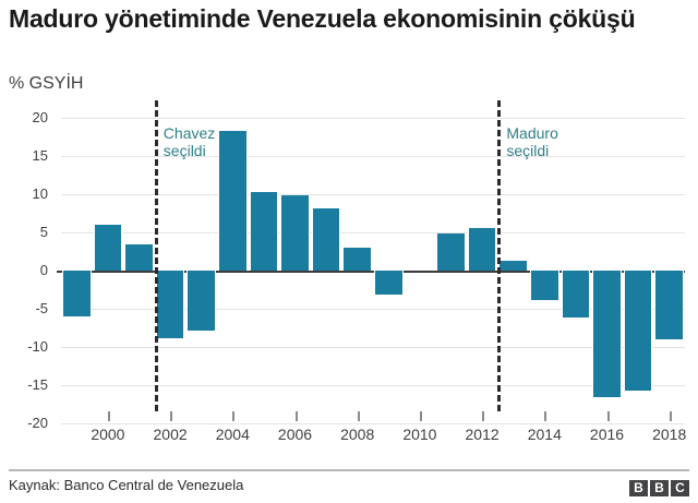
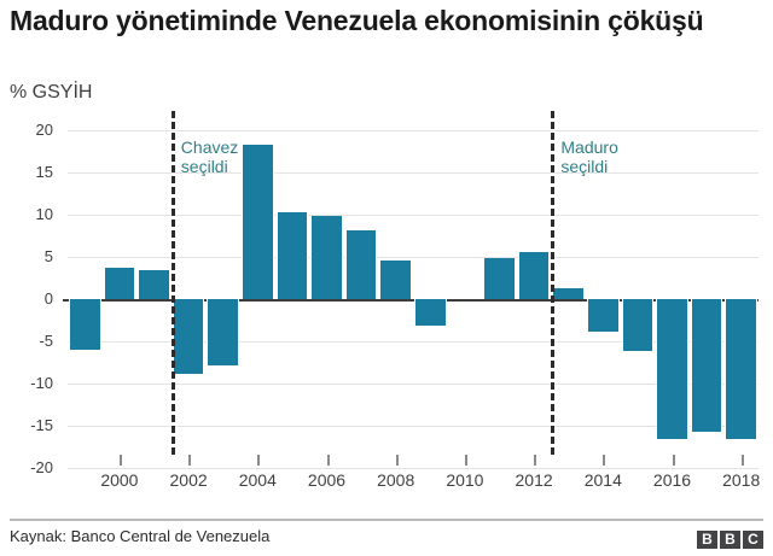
2000: 6 -> 4
2008: 3 -> 5
2018: -9 -> -16
